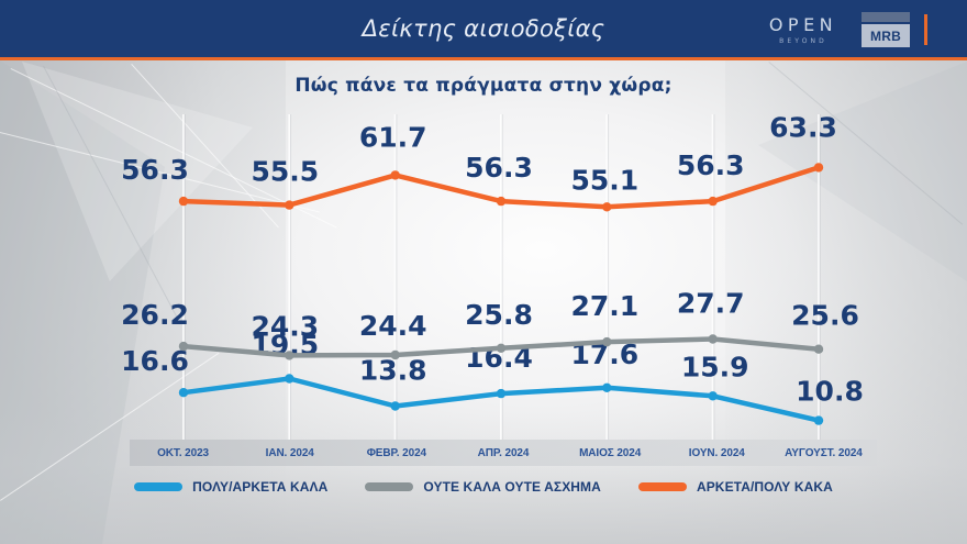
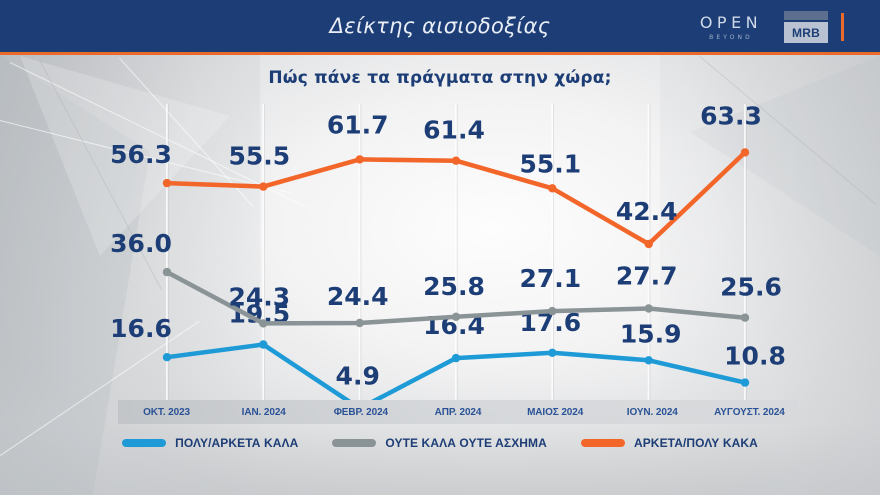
ΟΥΤΕ ΚΑΛΑ ΟΥΤΕ ΑΣΧΗΜΑ/ΟΚΤ. 2023: 26.2 -> 36.0
ΠΟΛΥ/ΑΡΚΕΤΑ ΚΑΛΑ/ΦΕΒΡ. 2024: 13.8 -> 4.9
ΑΡΚΕΤΑ/ΠΟΛΥ ΚΑΚΑ/ΑΠΡ. 2024: 56.3 -> 61.4
ΑΡΚΕΤΑ/ΠΟΛΥ ΚΑΚΑ/ΙΟΥΝ. 2024: 56.3 -> 42.4
